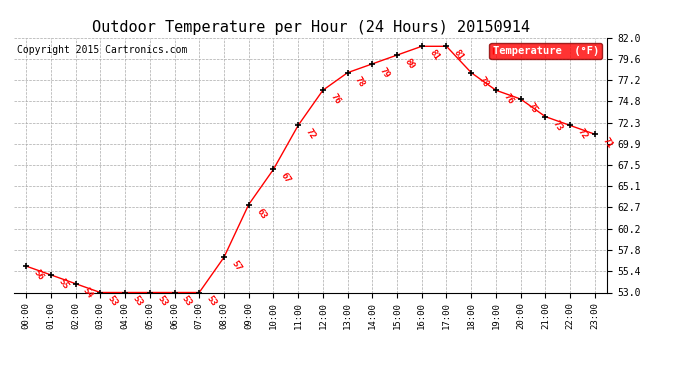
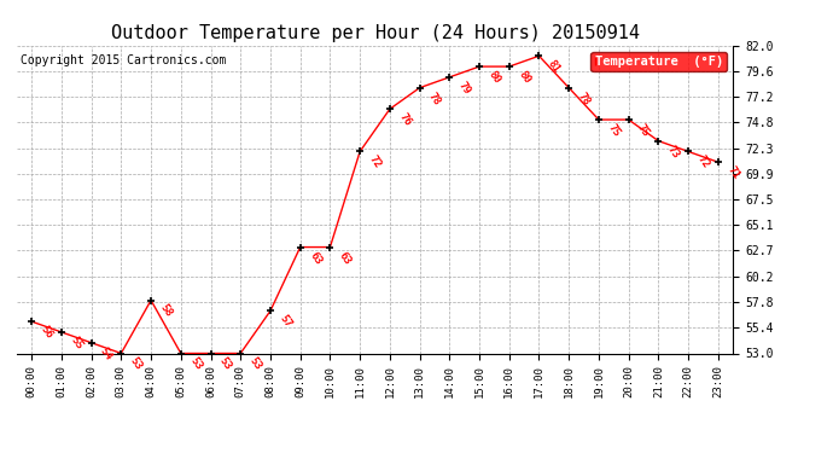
04:00: 53 -> 58
10:00: 67 -> 63
16:00: 81 -> 80
19:00: 76 -> 75
